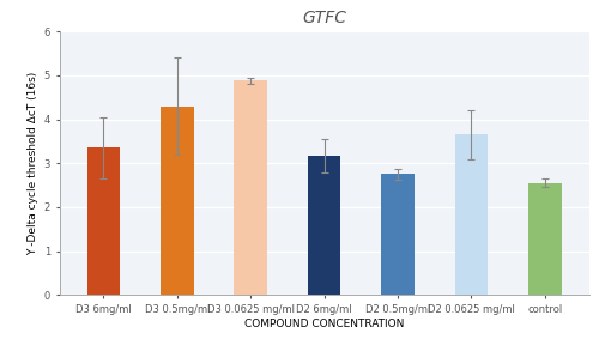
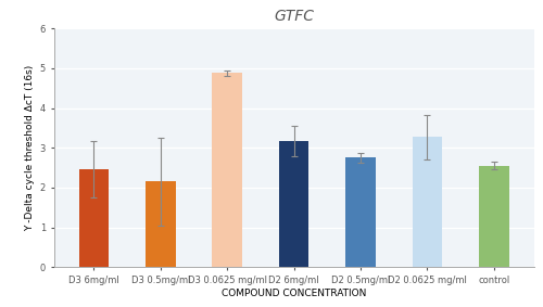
D3 6mg/ml: 3.35 -> 2.46
D3 0.5mg/ml: 4.30 -> 2.15
D2 0.0625 mg/ml: 3.65 -> 3.27
